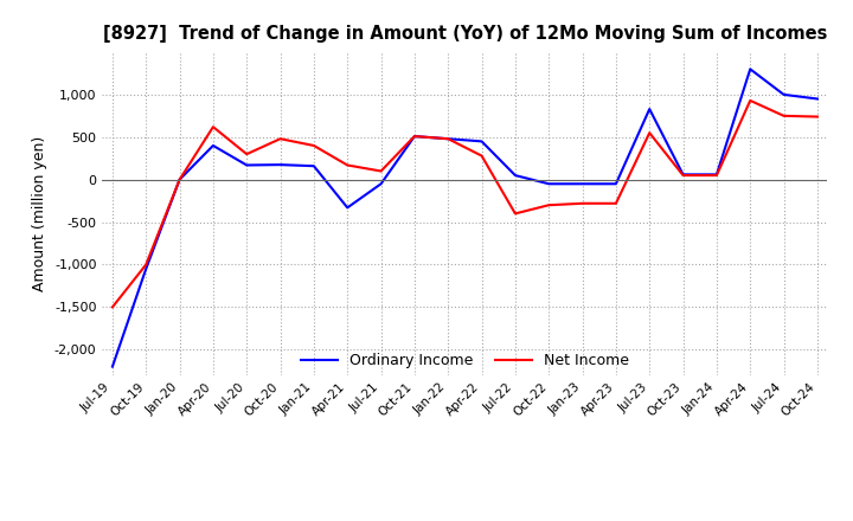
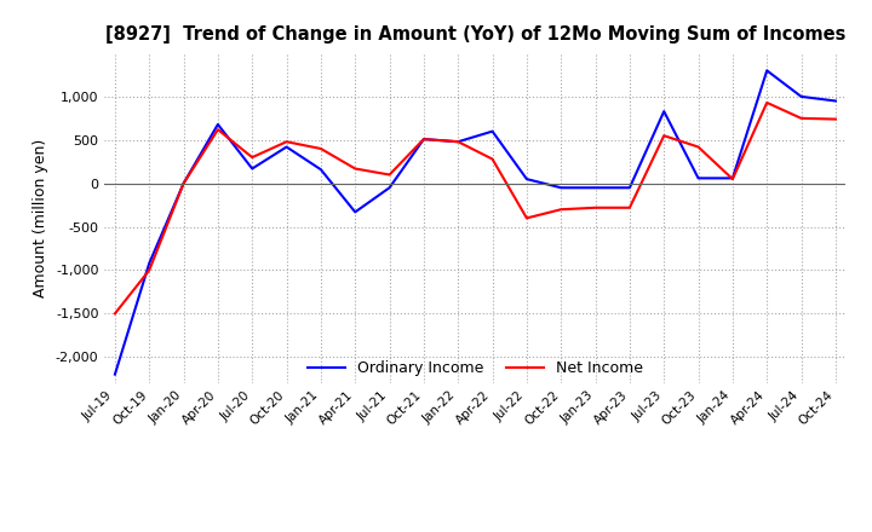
Ordinary Income/Oct-19: -1,050 -> -920
Ordinary Income/Apr-20: 400 -> 680
Ordinary Income/Oct-20: 180 -> 420
Ordinary Income/Apr-22: 450 -> 600
Net Income/Oct-23: 50 -> 420
